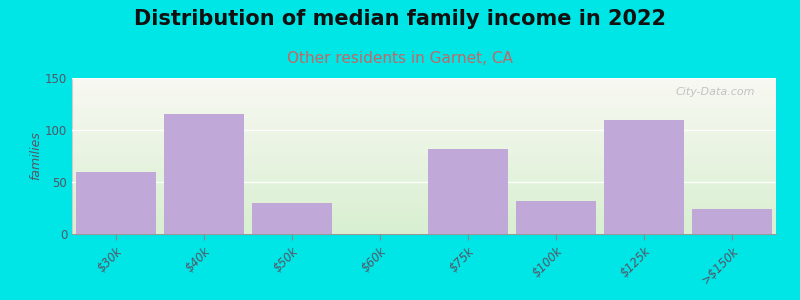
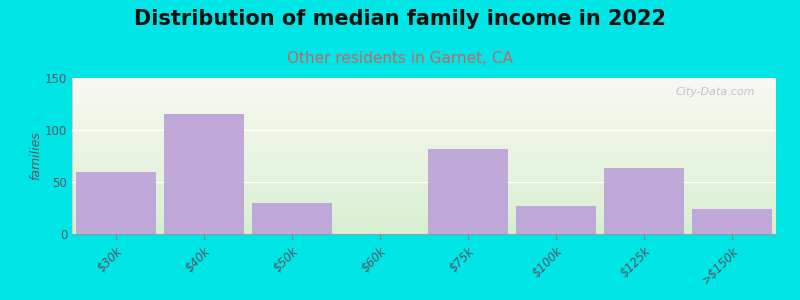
$100k: 32 -> 27
$125k: 110 -> 63
